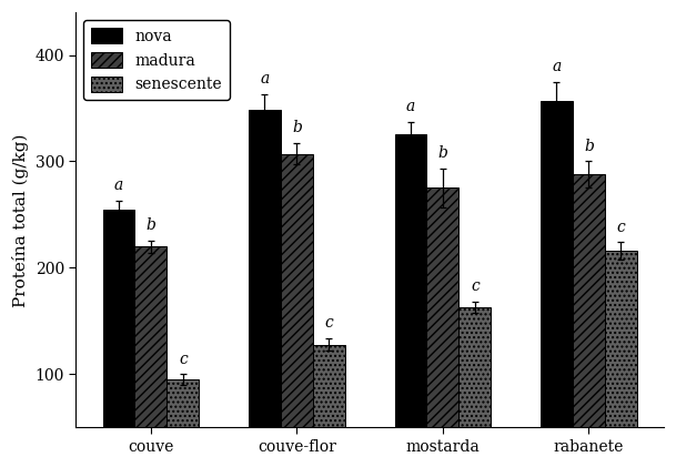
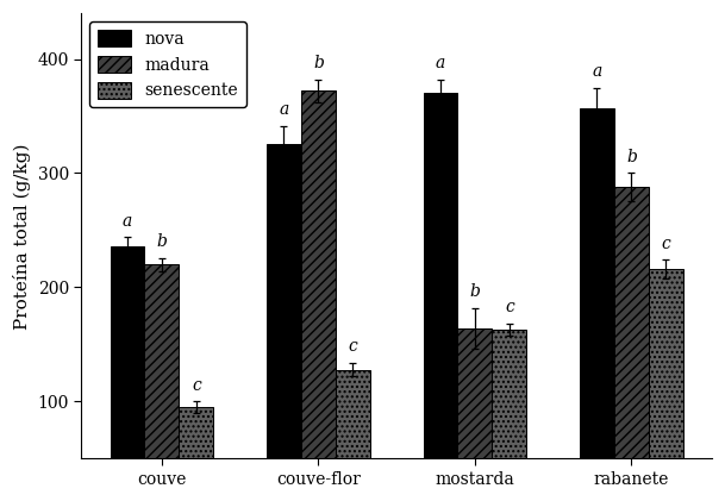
nova/couve: 255 -> 236
nova/couve-flor: 348 -> 326
madura/couve-flor: 307 -> 372
nova/mostarda: 325 -> 370
madura/mostarda: 275 -> 164
